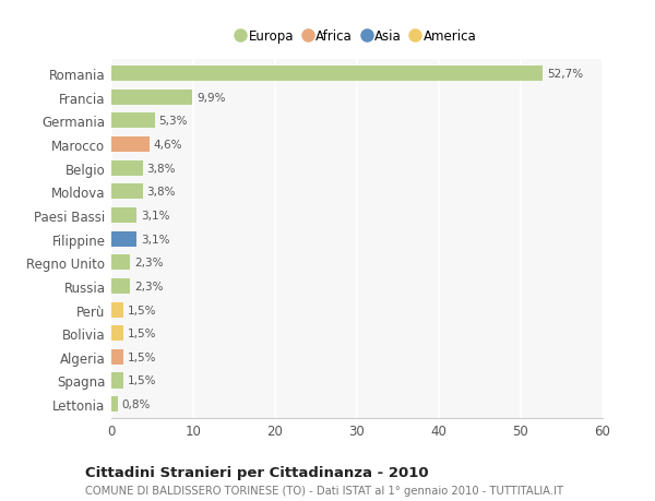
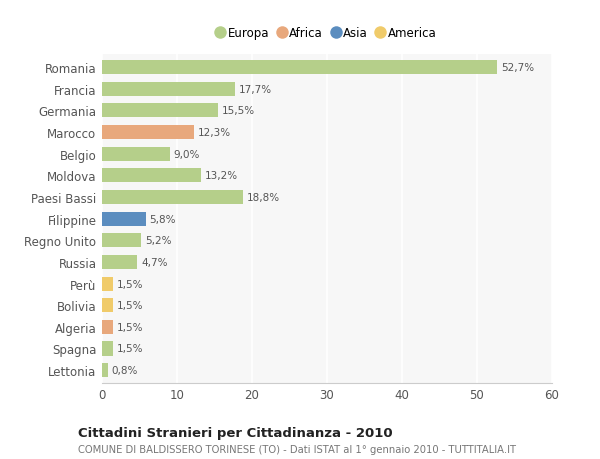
Francia: 9,9% -> 17,7%
Germania: 5,3% -> 15,5%
Marocco: 4,6% -> 12,3%
Belgio: 3,8% -> 9,0%
Moldova: 3,8% -> 13,2%
Paesi Bassi: 3,1% -> 18,8%
Filippine: 3,1% -> 5,8%
Regno Unito: 2,3% -> 5,2%
Russia: 2,3% -> 4,7%
